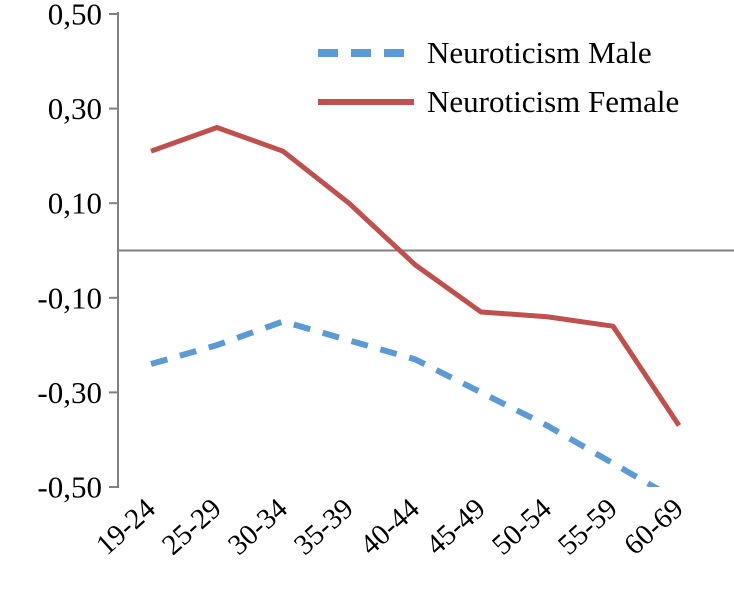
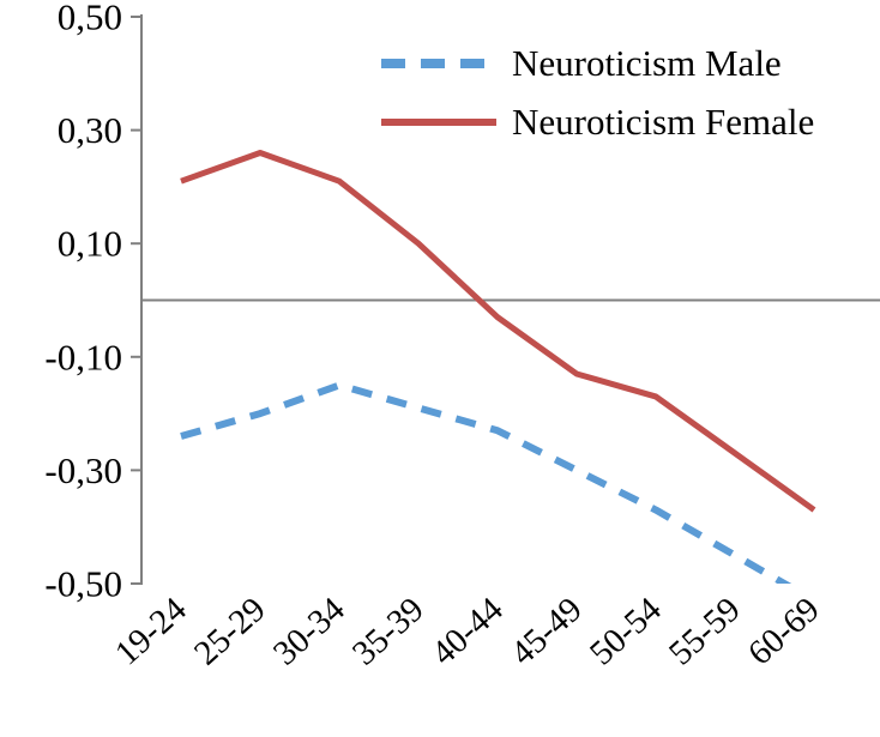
Neuroticism Female/50-54: -0,14 -> -0,17
Neuroticism Female/55-59: -0,16 -> -0,27
